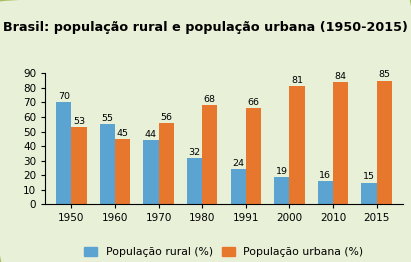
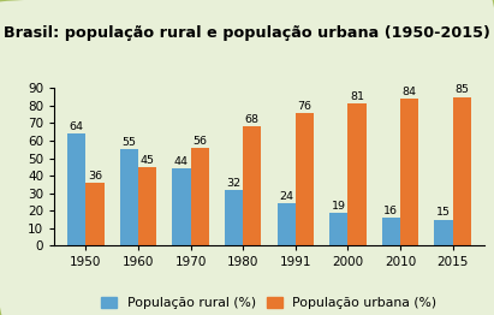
População rural (%)/1950: 70 -> 64
População urbana (%)/1950: 53 -> 36
População urbana (%)/1991: 66 -> 76
